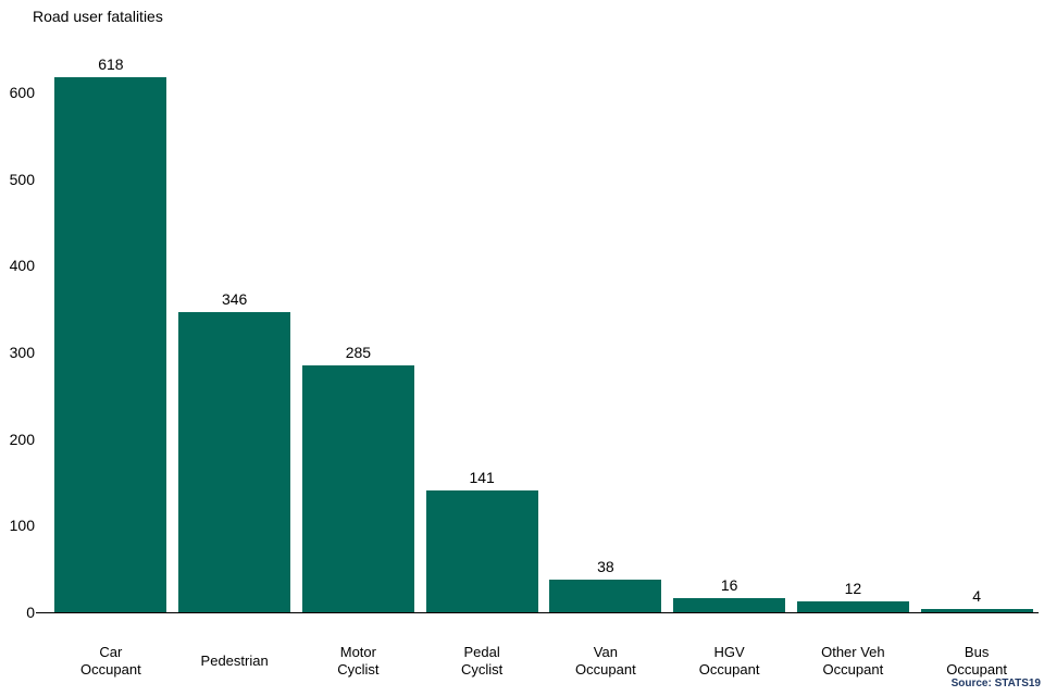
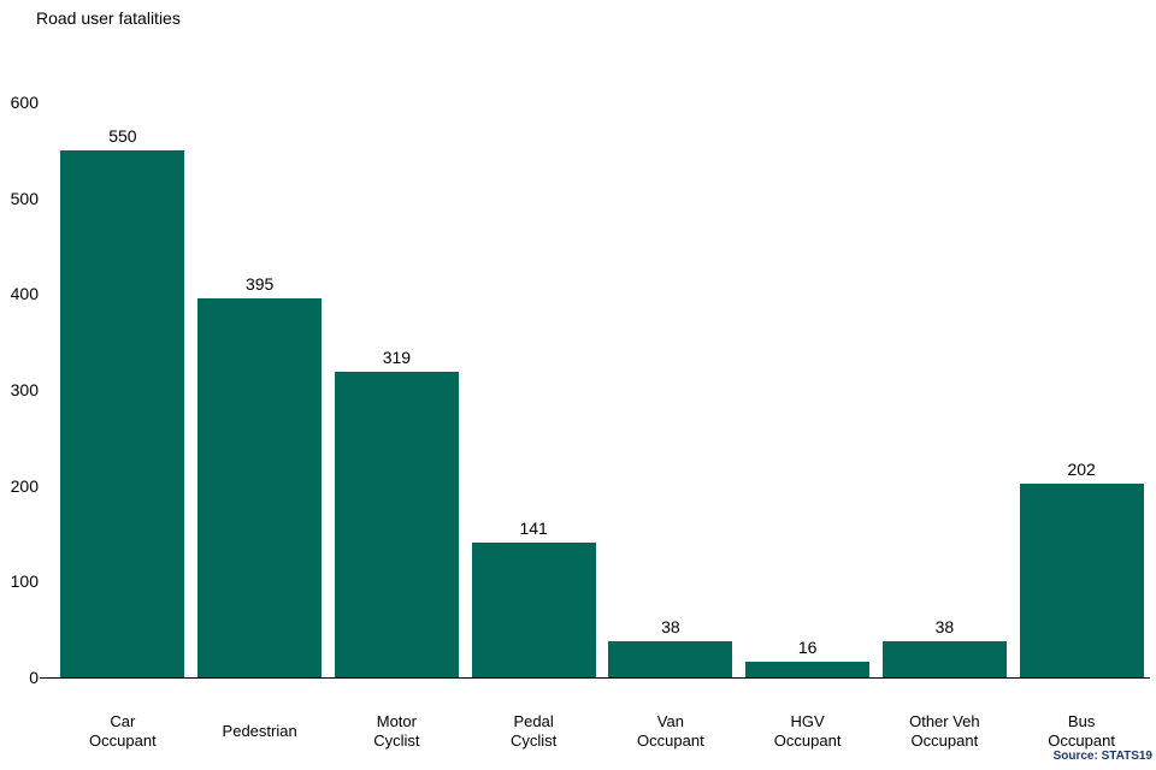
Car Occupant: 618 -> 550
Pedestrian: 346 -> 395
Motor Cyclist: 285 -> 319
Other Veh Occupant: 12 -> 38
Bus Occupant: 4 -> 202
